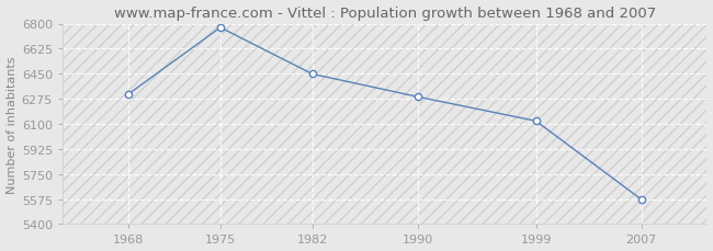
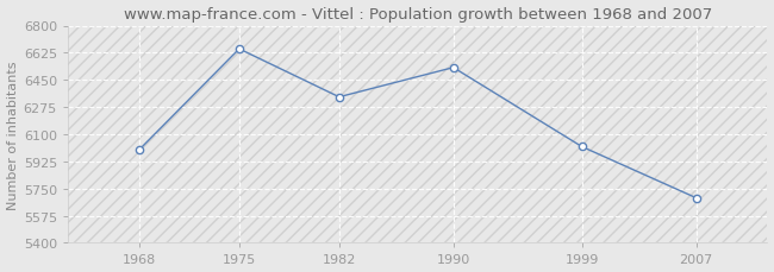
1968: 6310 -> 6000
1975: 6770 -> 6650
1982: 6450 -> 6340
1990: 6290 -> 6530
1999: 6120 -> 6020
2007: 5570 -> 5690
